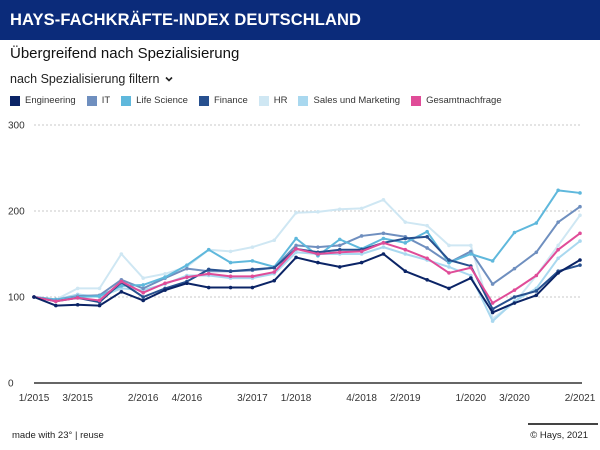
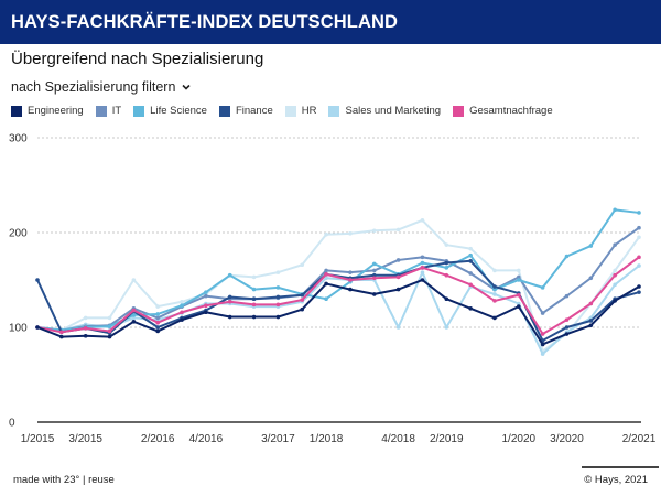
Finance/1/2015: 100 -> 150
Life Science/1/2018: 170 -> 130
Sales und Marketing/4/2018: 150 -> 100
Sales und Marketing/2/2019: 150 -> 100
